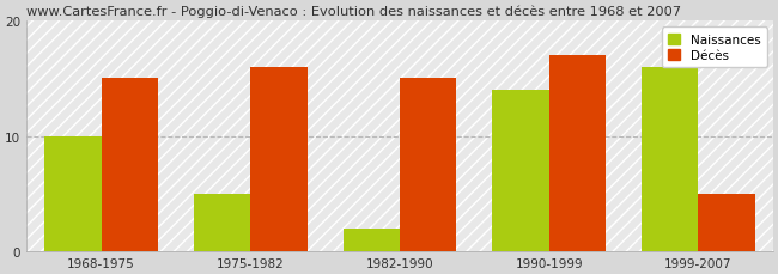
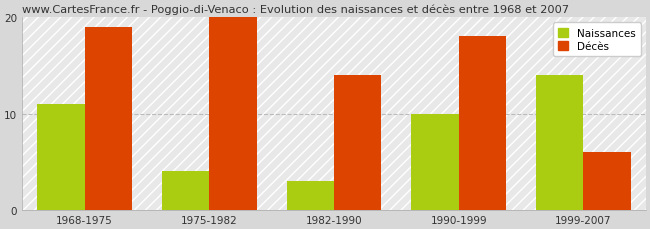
Naissances/1968-1975: 10 -> 11
Décès/1968-1975: 15 -> 19
Naissances/1975-1982: 5 -> 4
Décès/1975-1982: 16 -> 20
Naissances/1982-1990: 2 -> 3
Décès/1982-1990: 15 -> 14
Naissances/1990-1999: 14 -> 10
Décès/1990-1999: 17 -> 18
Naissances/1999-2007: 16 -> 14
Décès/1999-2007: 5 -> 6
